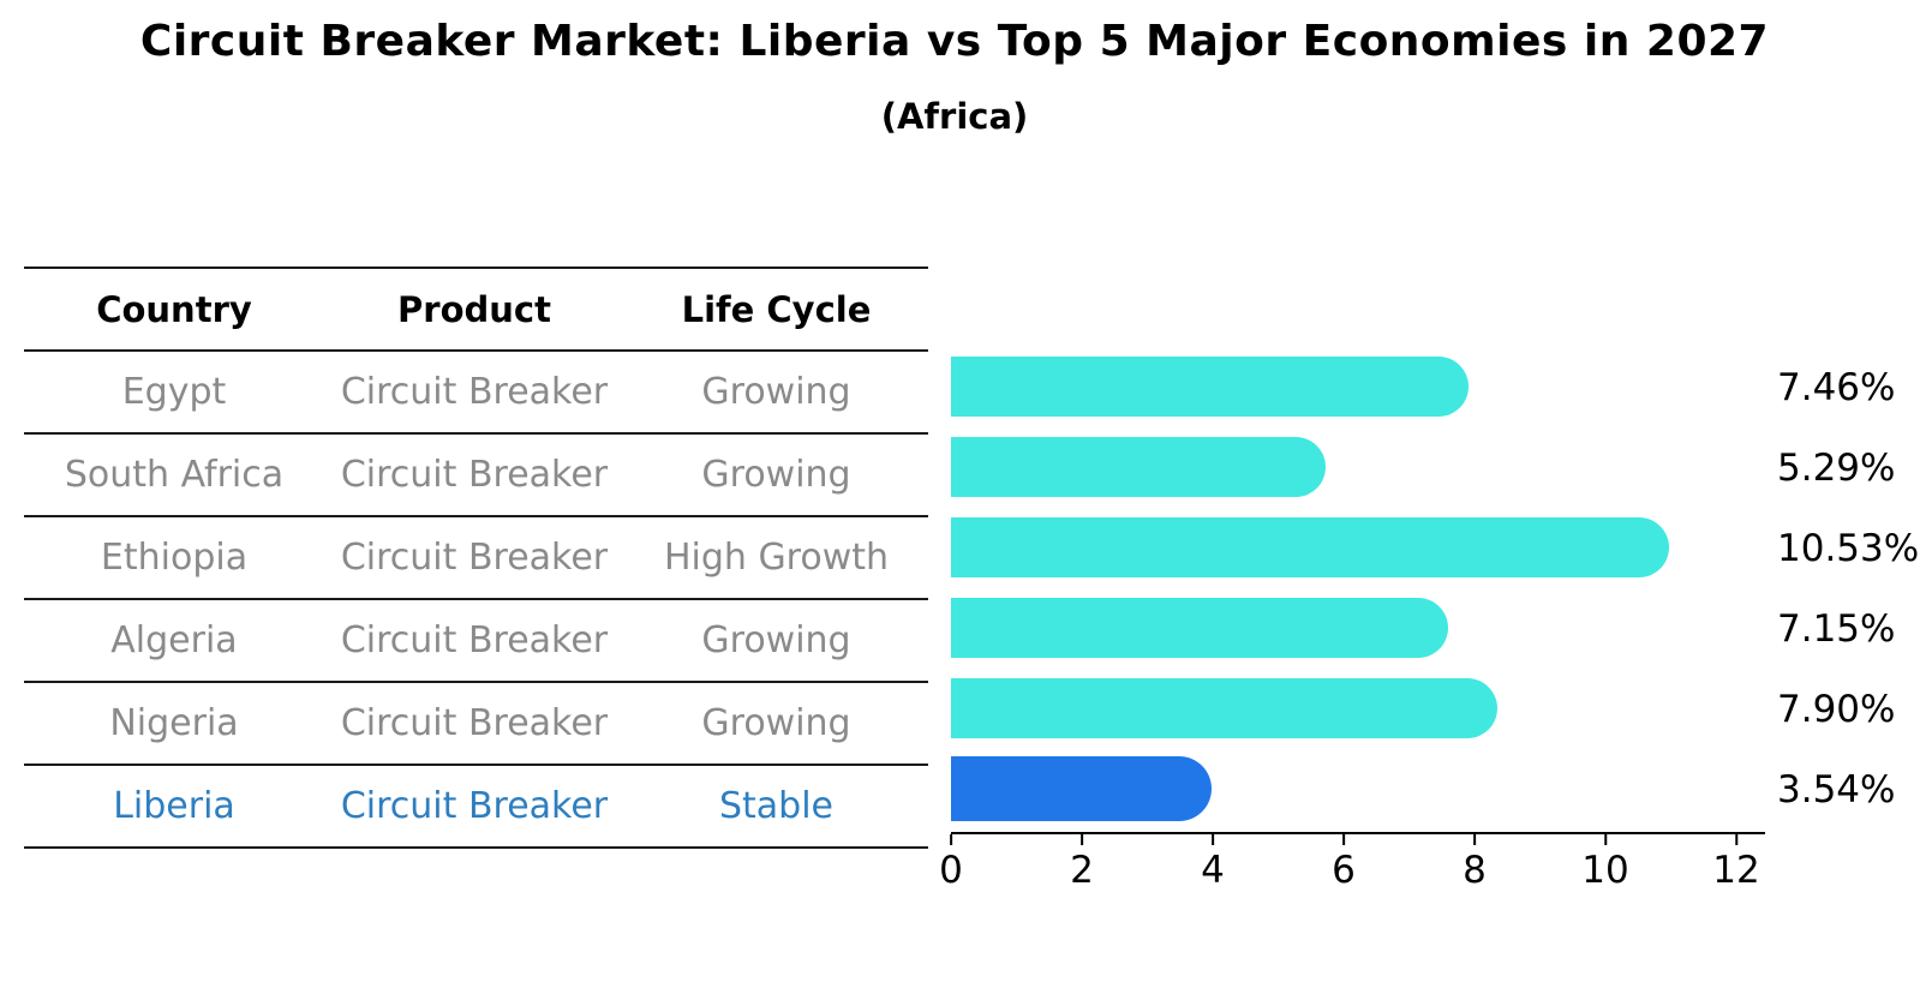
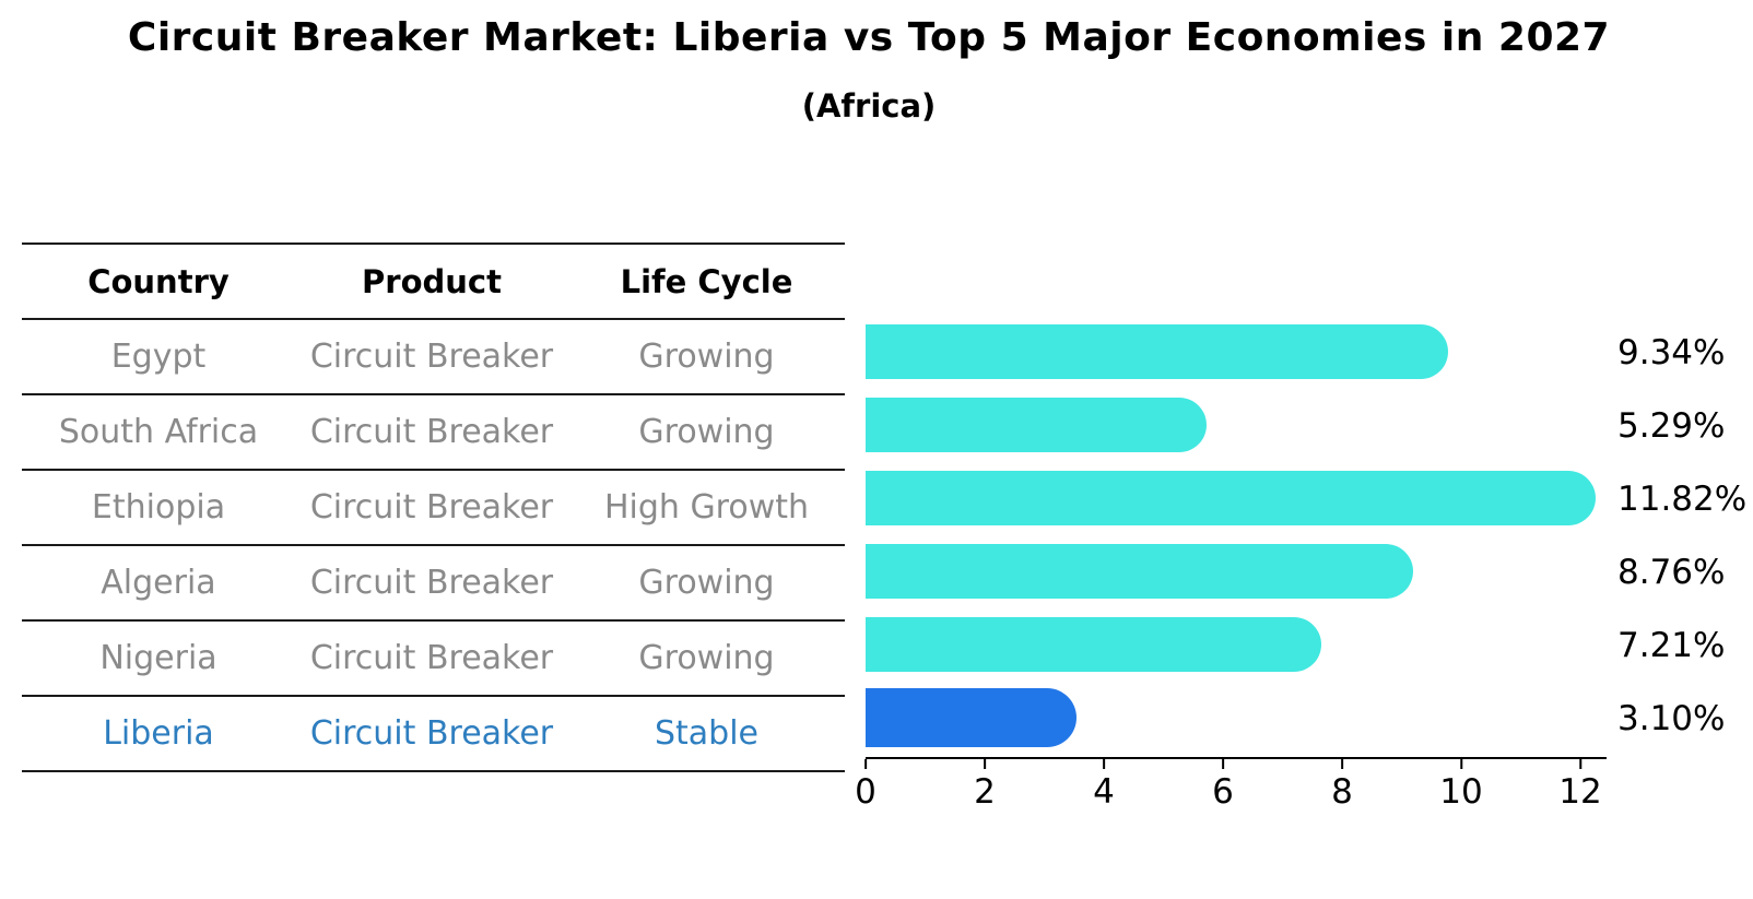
Egypt: 7.46% -> 9.34%
Ethiopia: 10.53% -> 11.82%
Algeria: 7.15% -> 8.76%
Nigeria: 7.90% -> 7.21%
Liberia: 3.54% -> 3.10%
